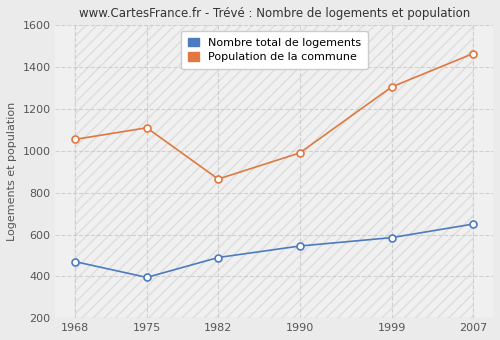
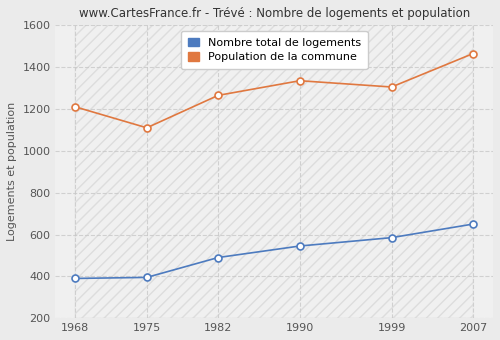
Nombre total de logements/1968: 470 -> 390
Population de la commune/1968: 1055 -> 1210
Population de la commune/1982: 865 -> 1265
Population de la commune/1990: 990 -> 1335
